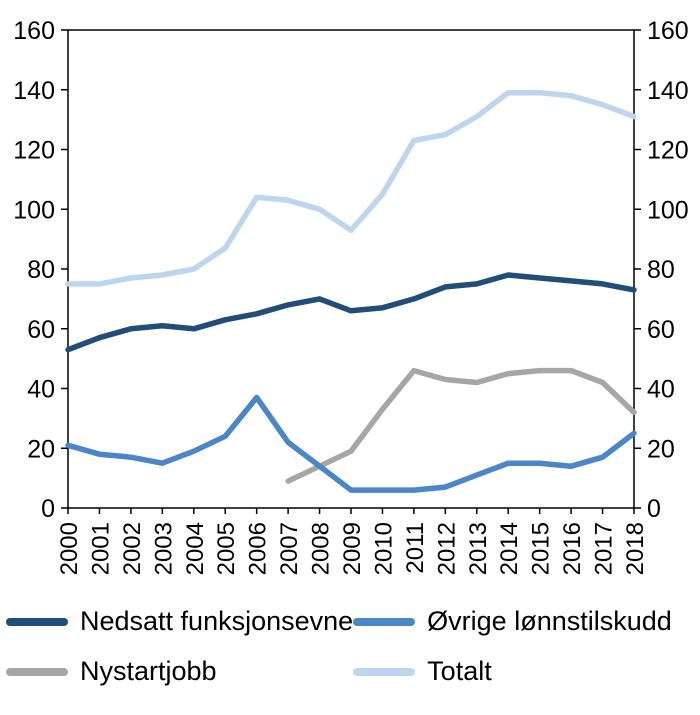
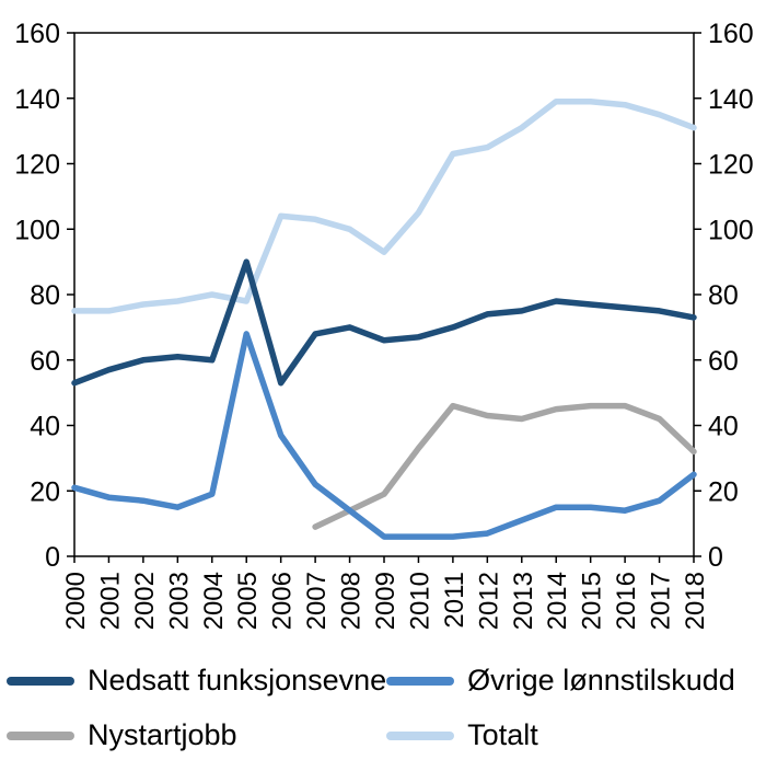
Nedsatt funksjonsevne/2005: 63 -> 90
Øvrige lønnstilskudd/2005: 24 -> 68
Totalt/2005: 87 -> 78
Nedsatt funksjonsevne/2006: 65 -> 53
